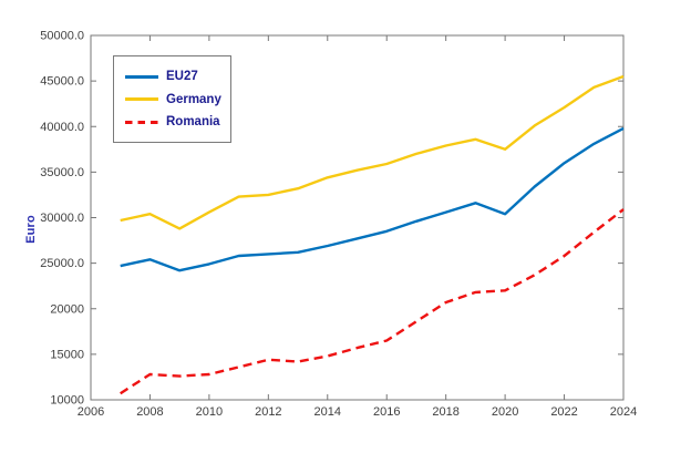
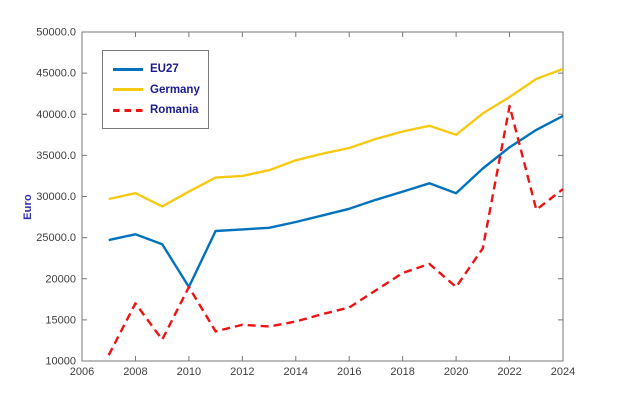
Romania/2008: 13000 -> 17000
EU27/2010: 25000 -> 19000
Romania/2010: 13000 -> 19000
Romania/2020: 22000 -> 19000
Romania/2022: 26000 -> 41000
